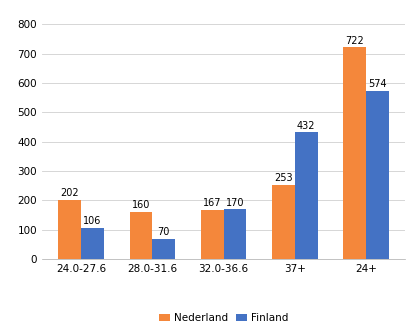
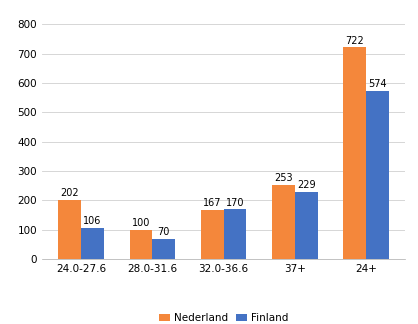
Nederland/28.0-31.6: 160 -> 100
Finland/37+: 432 -> 229
